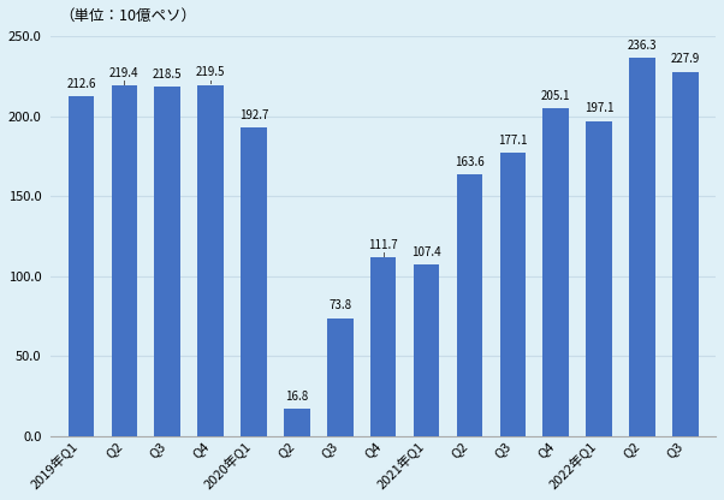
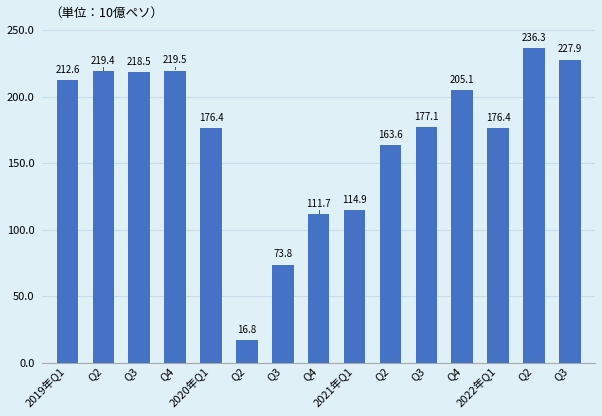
2020年Q1: 192.7 -> 176.4
2021年Q1: 107.4 -> 114.9
2022年Q1: 197.1 -> 176.4
